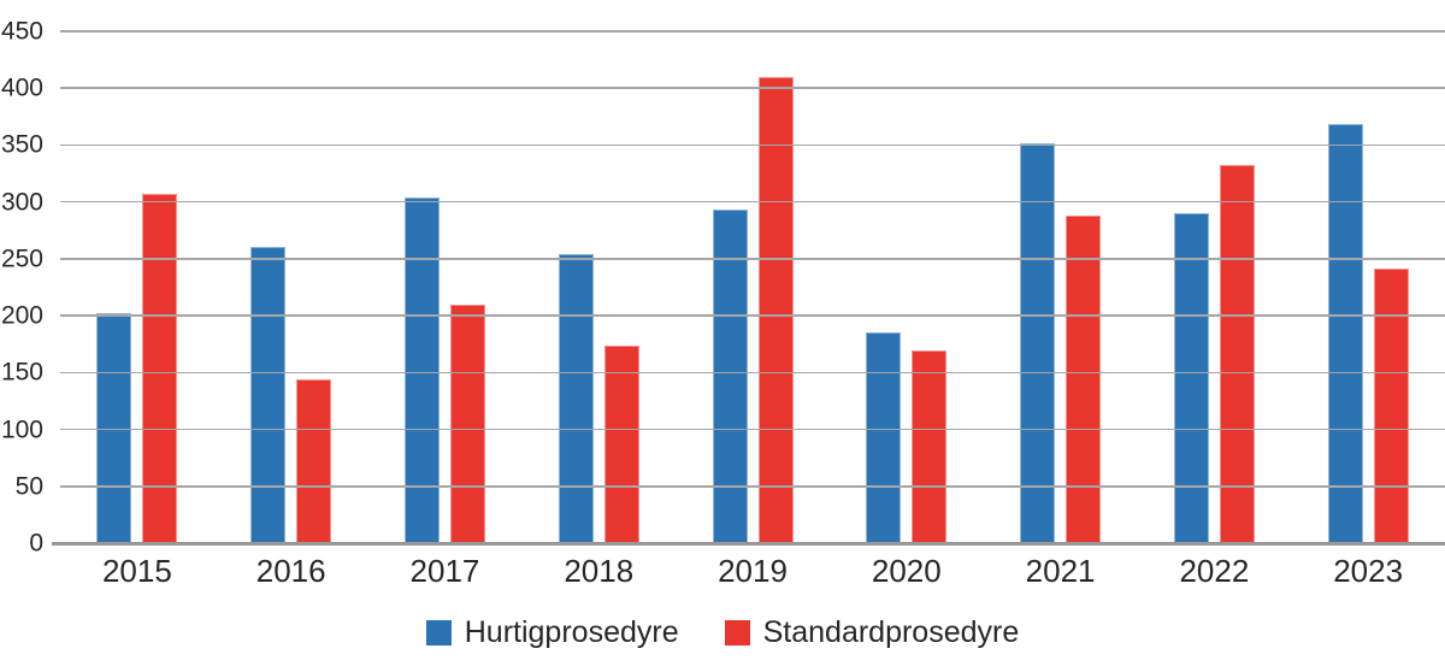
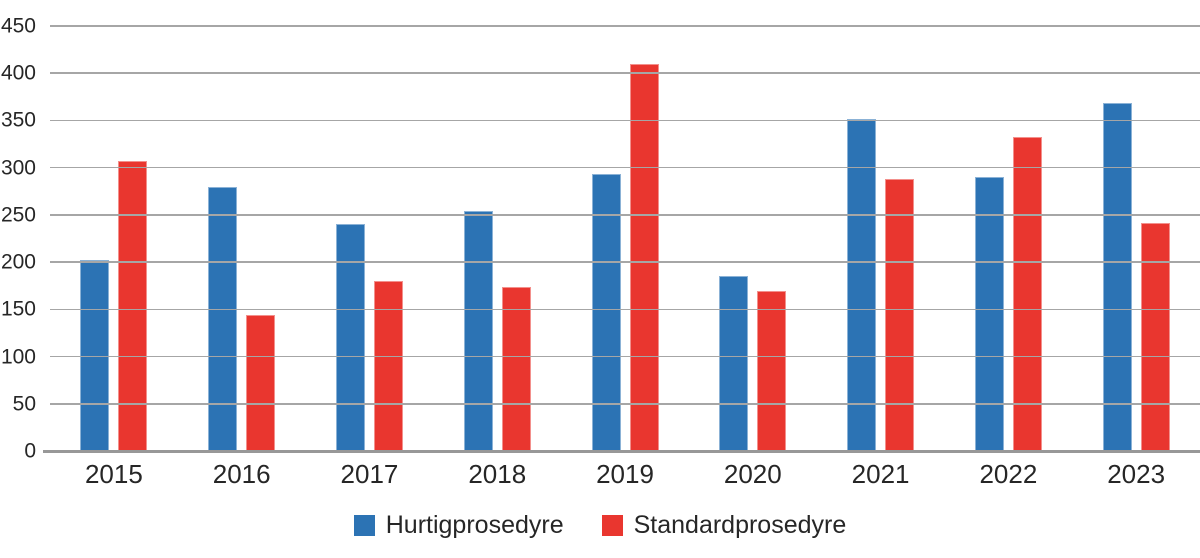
Hurtigprosedyre/2016: 260 -> 280
Hurtigprosedyre/2017: 300 -> 240
Standardprosedyre/2017: 210 -> 180
